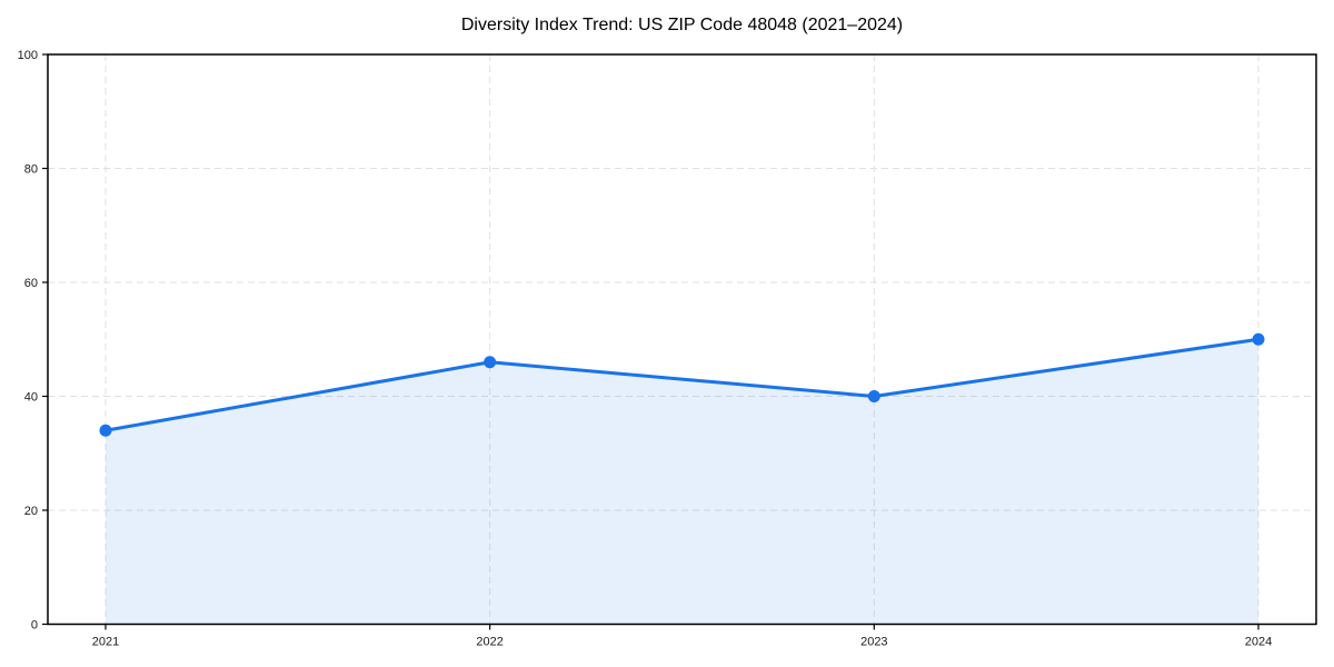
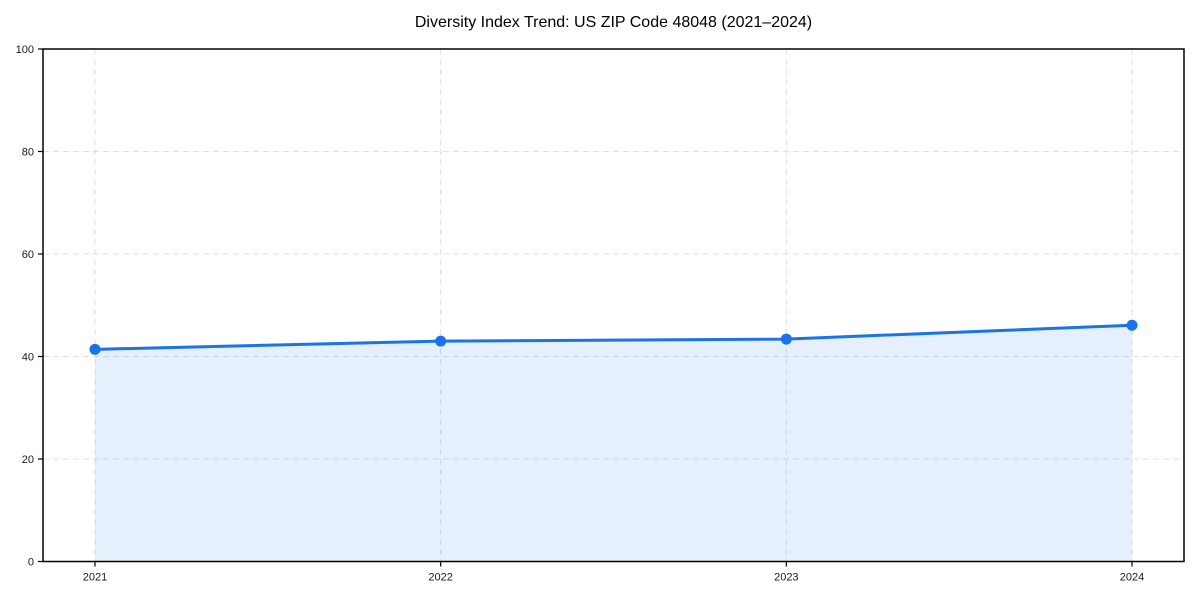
2021: 34 -> 41
2022: 46 -> 43
2023: 40 -> 43
2024: 50 -> 46
